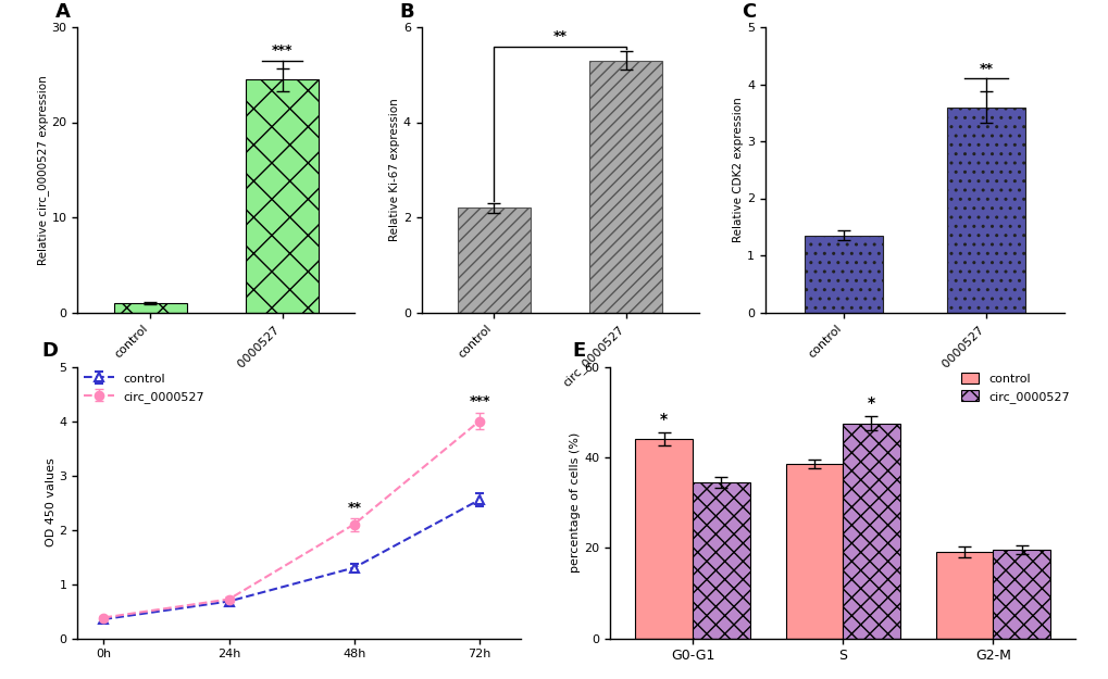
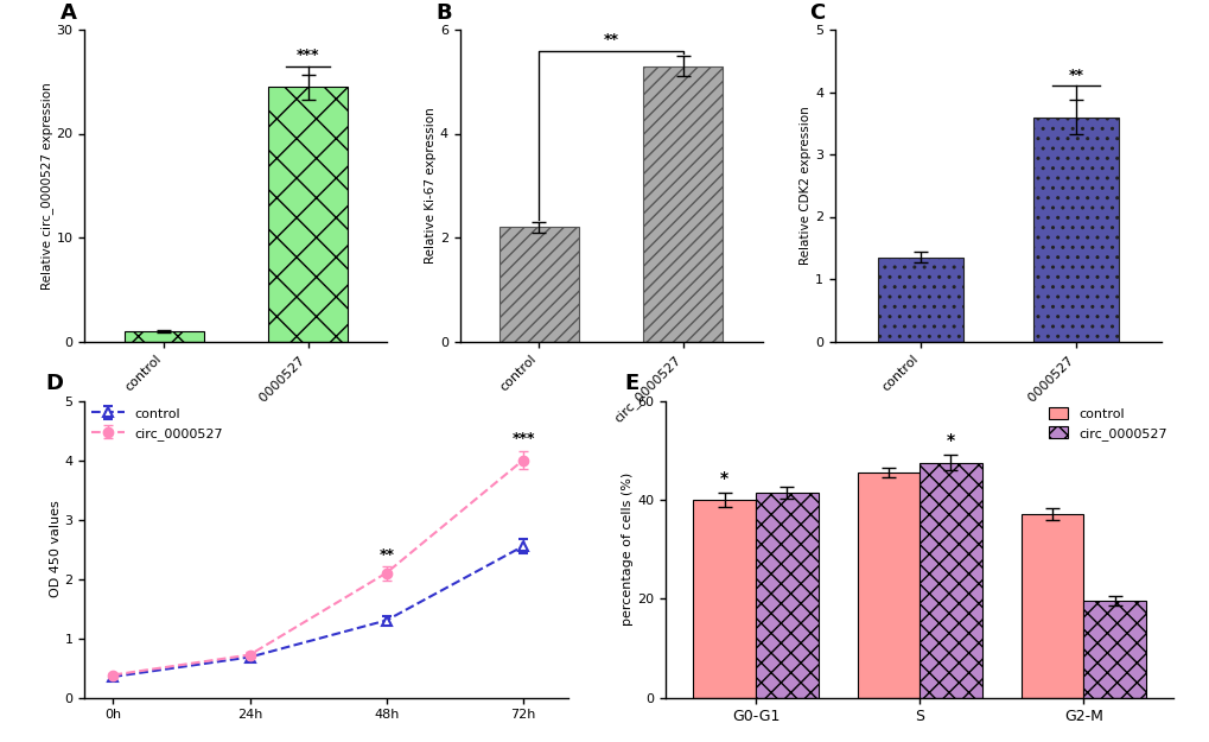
control/G0-G1: 44.0 -> 40.0
circ_0000527/G0-G1: 34.5 -> 41.5
control/S: 38.5 -> 45.5
control/G2-M: 19.0 -> 37.0
